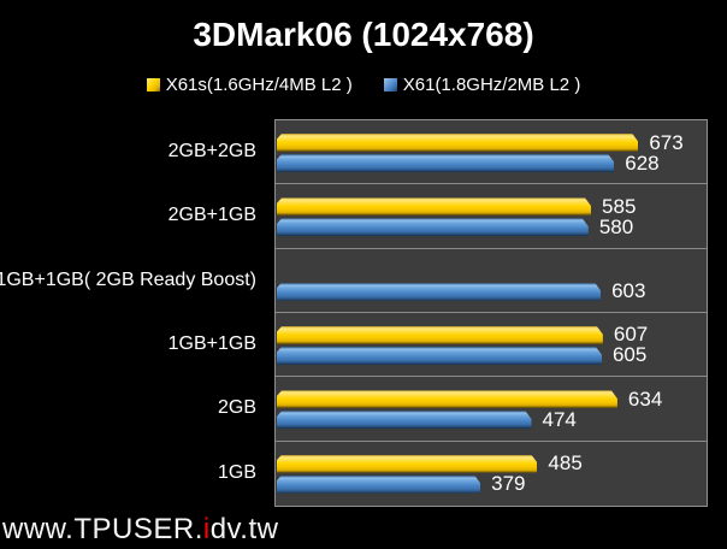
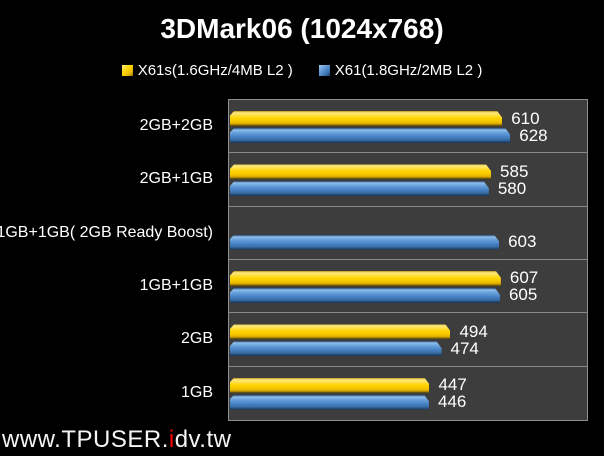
X61s(1.6GHz/4MB L2 )/2GB+2GB: 673 -> 610
X61s(1.6GHz/4MB L2 )/2GB: 634 -> 494
X61s(1.6GHz/4MB L2 )/1GB: 485 -> 447
X61(1.8GHz/2MB L2 )/1GB: 379 -> 446
